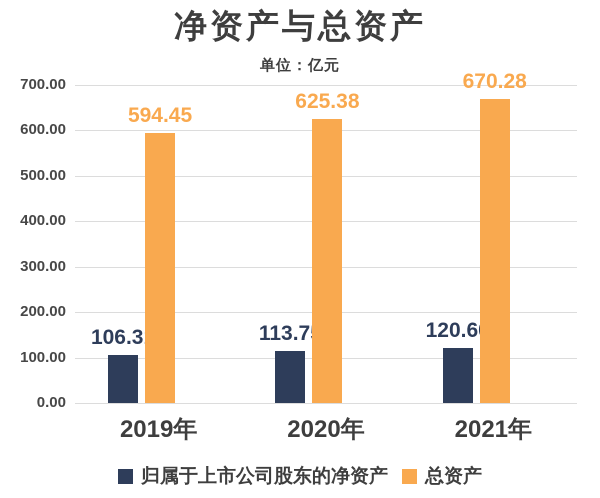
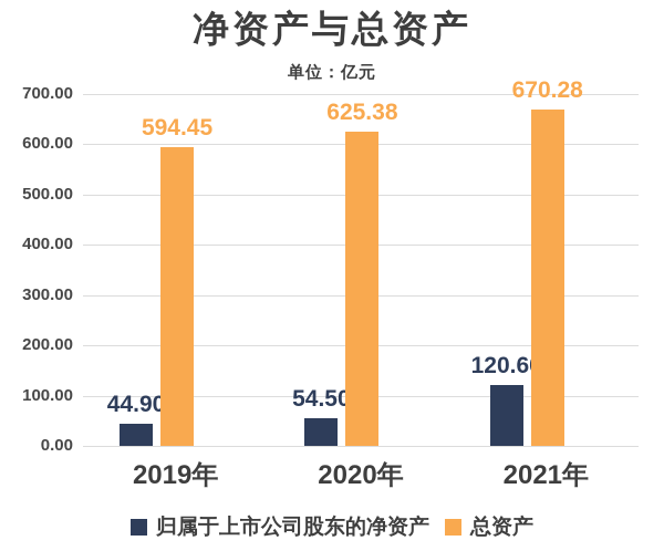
归属于上市公司股东的净资产/2019年: 106.31 -> 44.90
归属于上市公司股东的净资产/2020年: 113.75 -> 54.50
